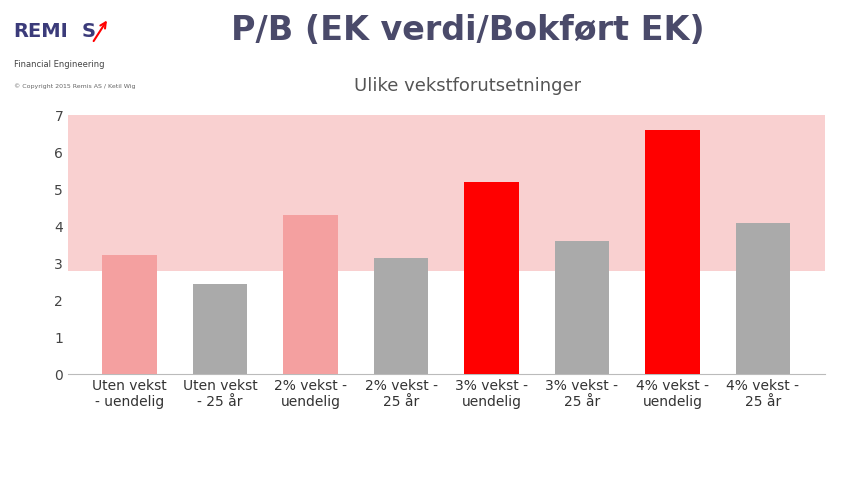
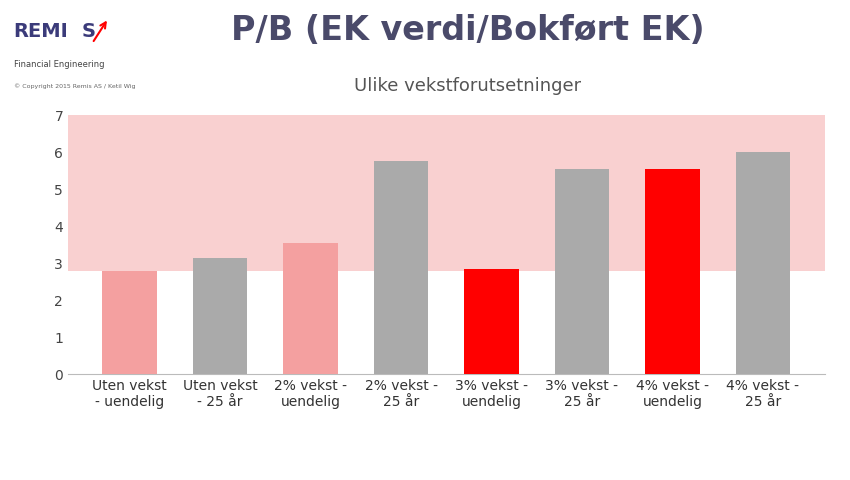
Uten vekst - uendelig: 3.22 -> 2.80
Uten vekst - 25 år: 2.45 -> 3.15
2% vekst - uendelig: 4.30 -> 3.55
2% vekst - 25 år: 3.15 -> 5.75
3% vekst - uendelig: 5.20 -> 2.85
3% vekst - 25 år: 3.60 -> 5.55
4% vekst - uendelig: 6.60 -> 5.55
4% vekst - 25 år: 4.10 -> 6.00
